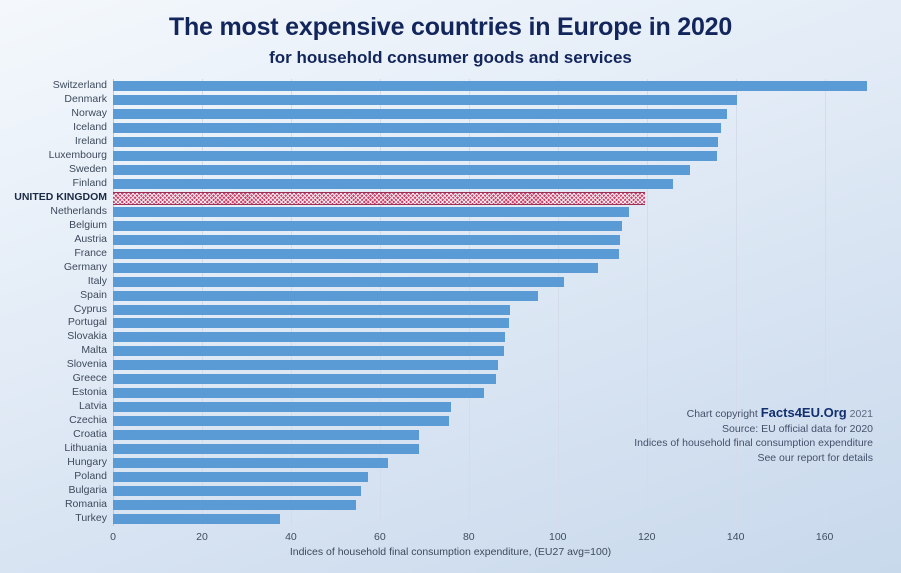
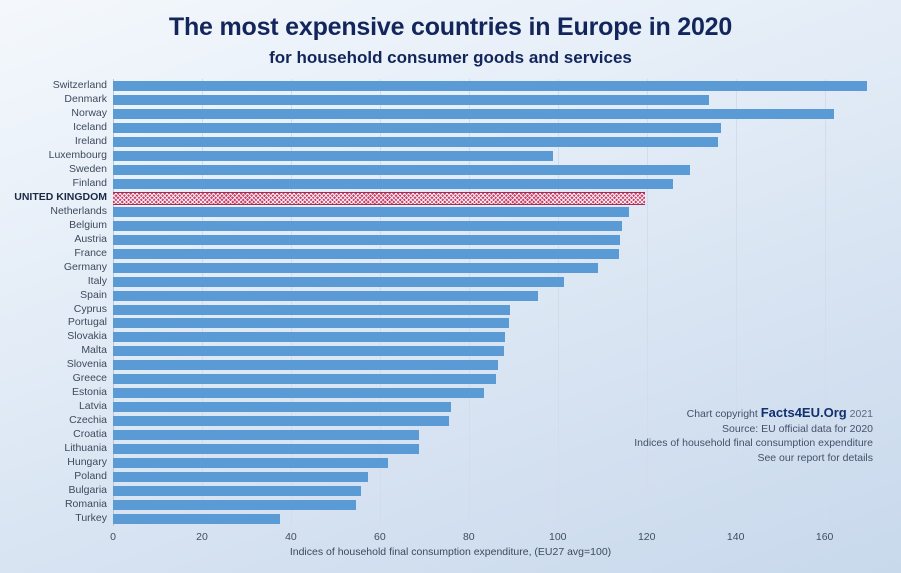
Denmark: 140 -> 134
Norway: 138 -> 162
Luxembourg: 136 -> 99
